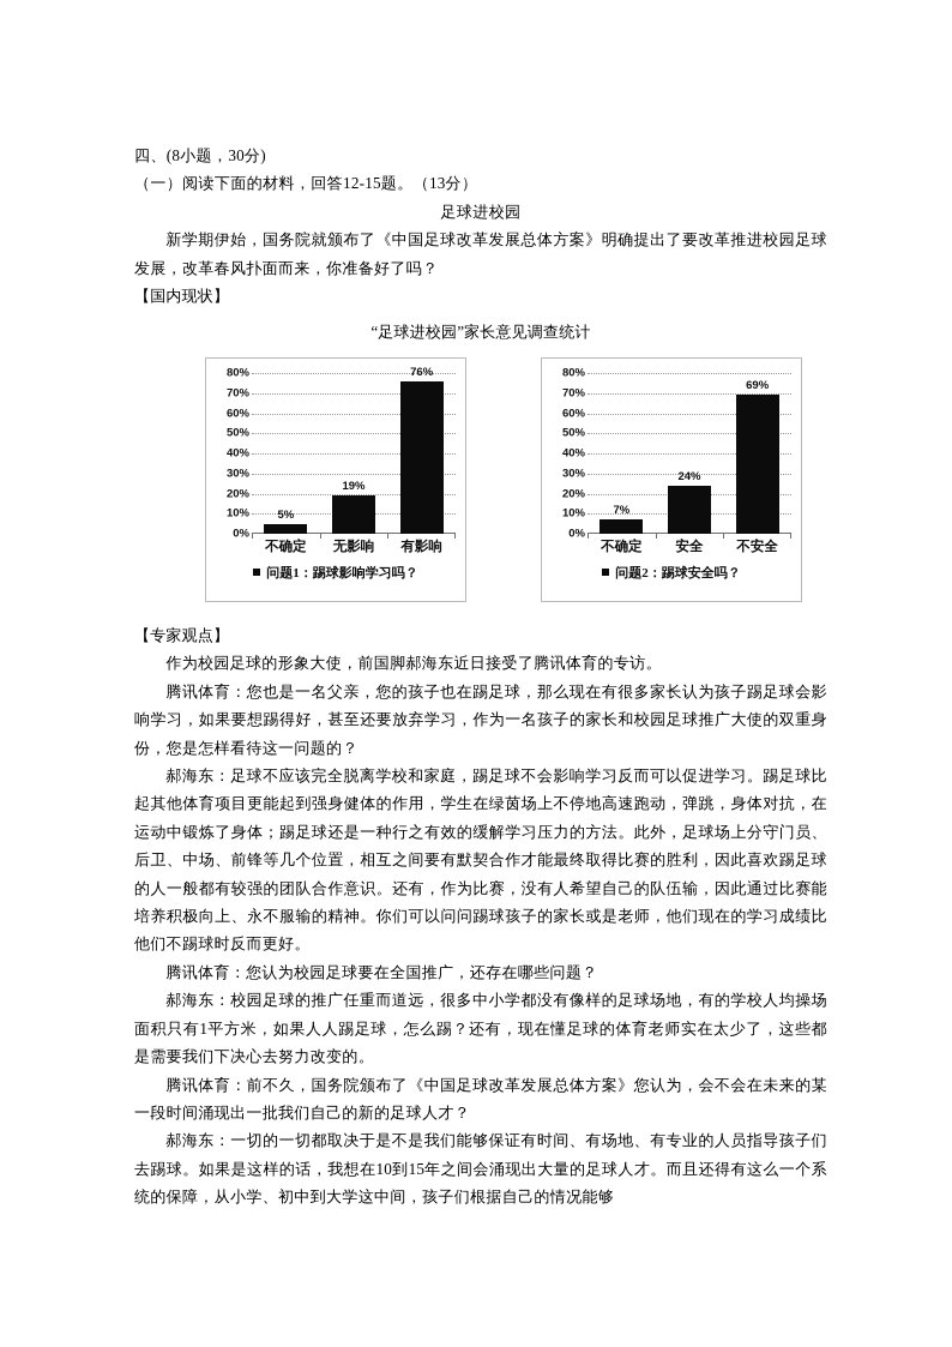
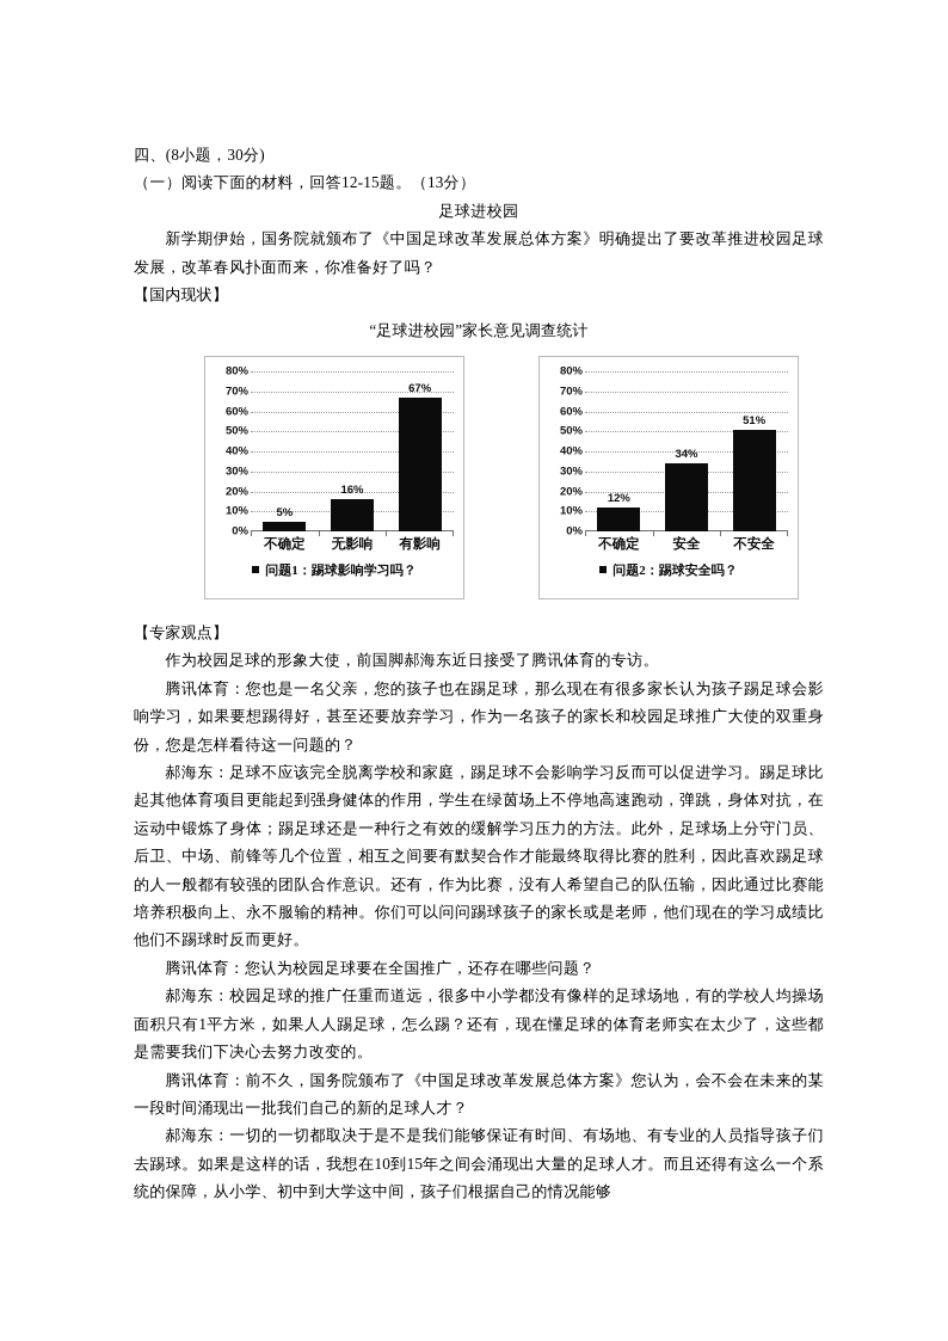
问题1：踢球影响学习吗？/无影响: 19% -> 16%
问题1：踢球影响学习吗？/有影响: 76% -> 67%
问题2：踢球安全吗？/不确定: 7% -> 12%
问题2：踢球安全吗？/安全: 24% -> 34%
问题2：踢球安全吗？/不安全: 69% -> 51%
